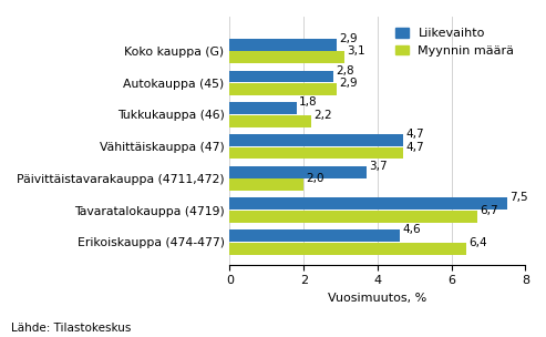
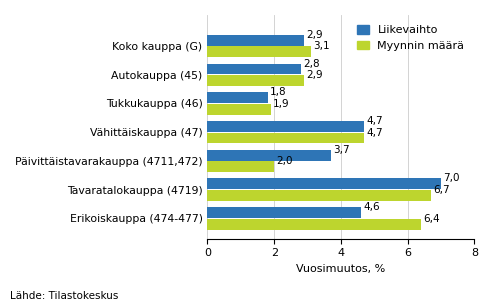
Myynnin määrä/Tukkukauppa (46): 2,2 -> 1,9
Liikevaihto/Tavaratalokauppa (4719): 7,5 -> 7,0
